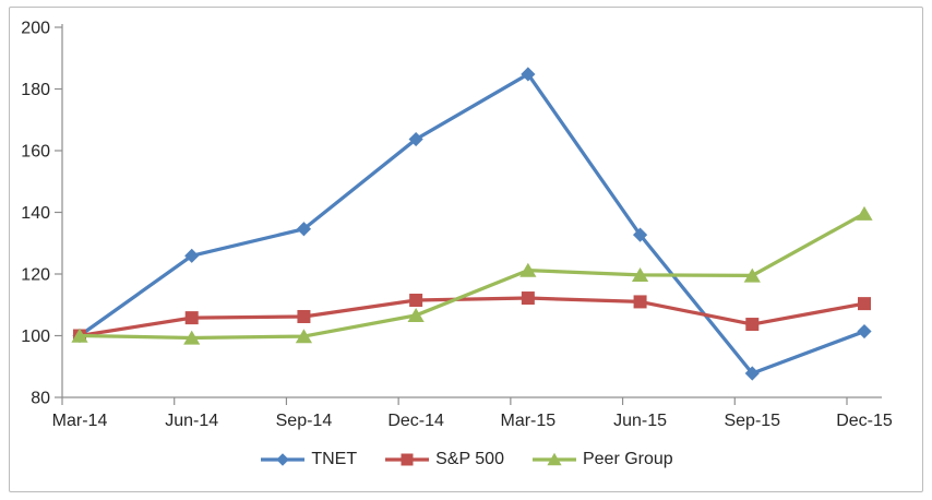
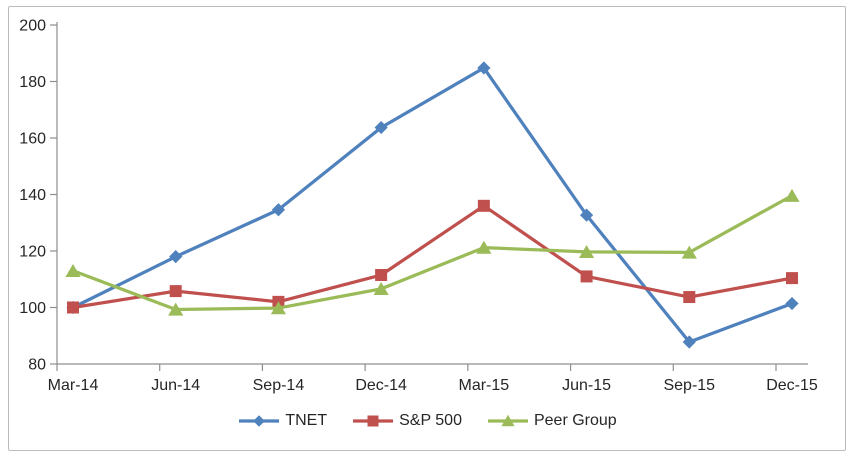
Peer Group/Mar-14: 100 -> 113
TNET/Jun-14: 126 -> 118
S&P 500/Sep-14: 106 -> 102
S&P 500/Mar-15: 112 -> 136
